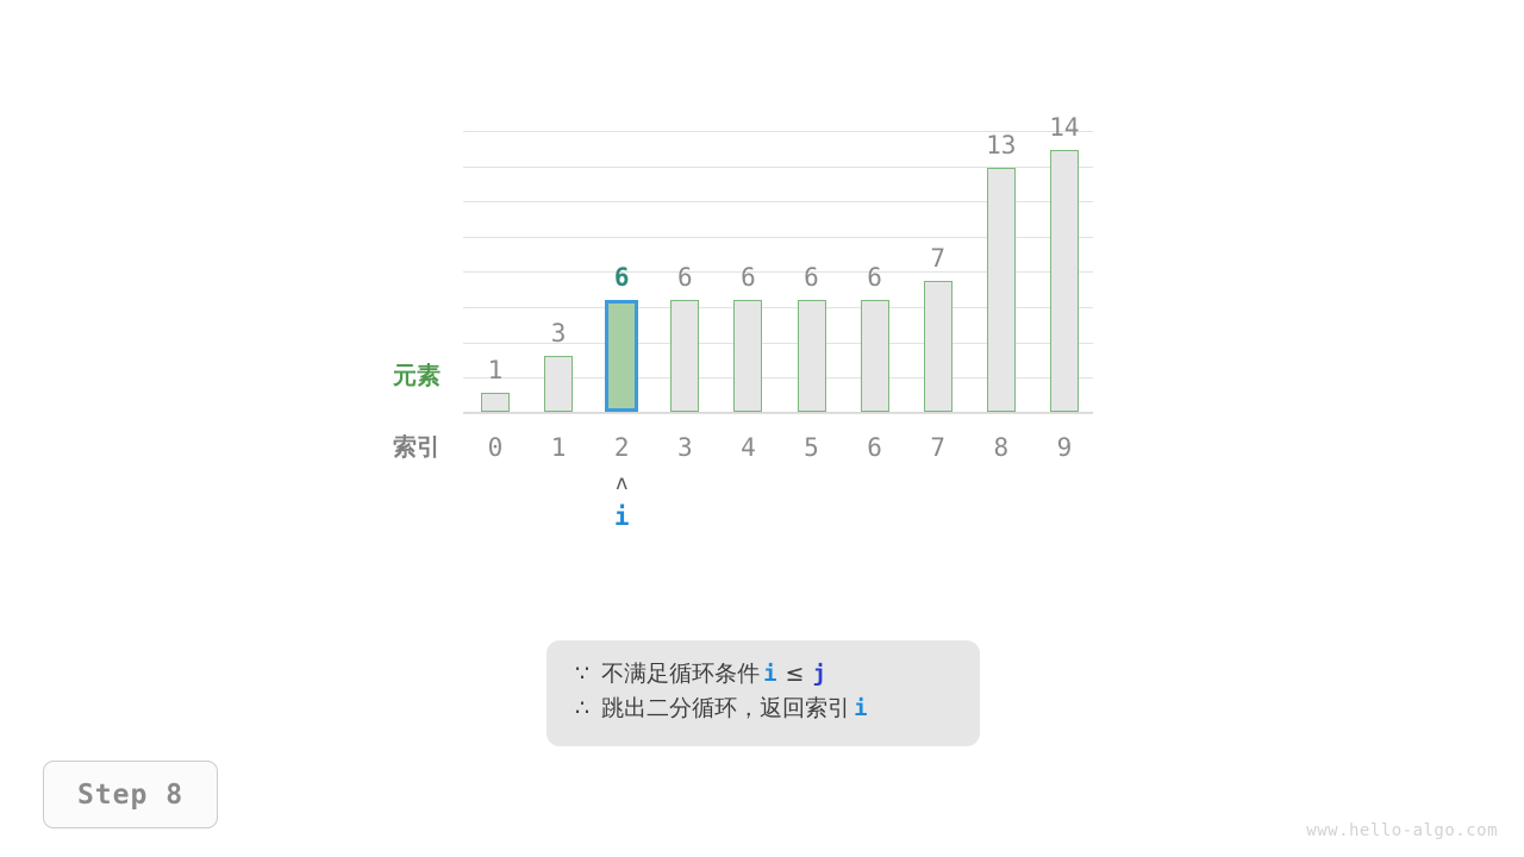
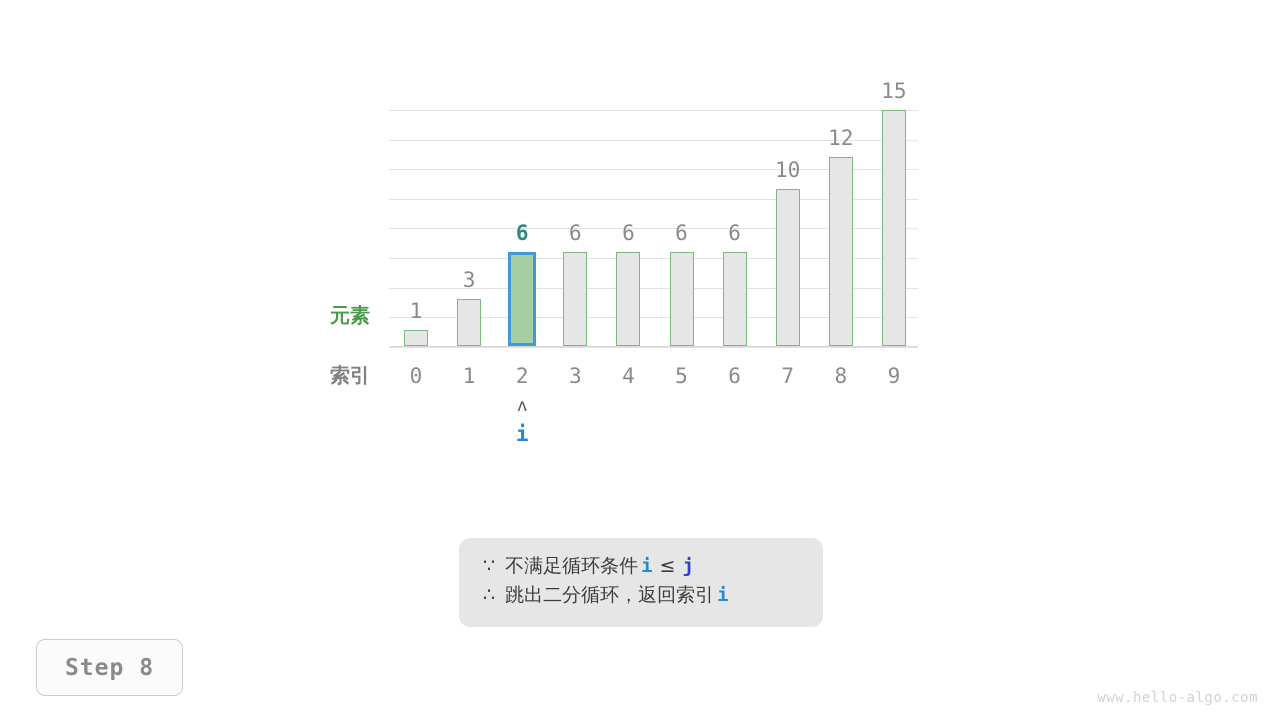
7: 7 -> 10
8: 13 -> 12
9: 14 -> 15
